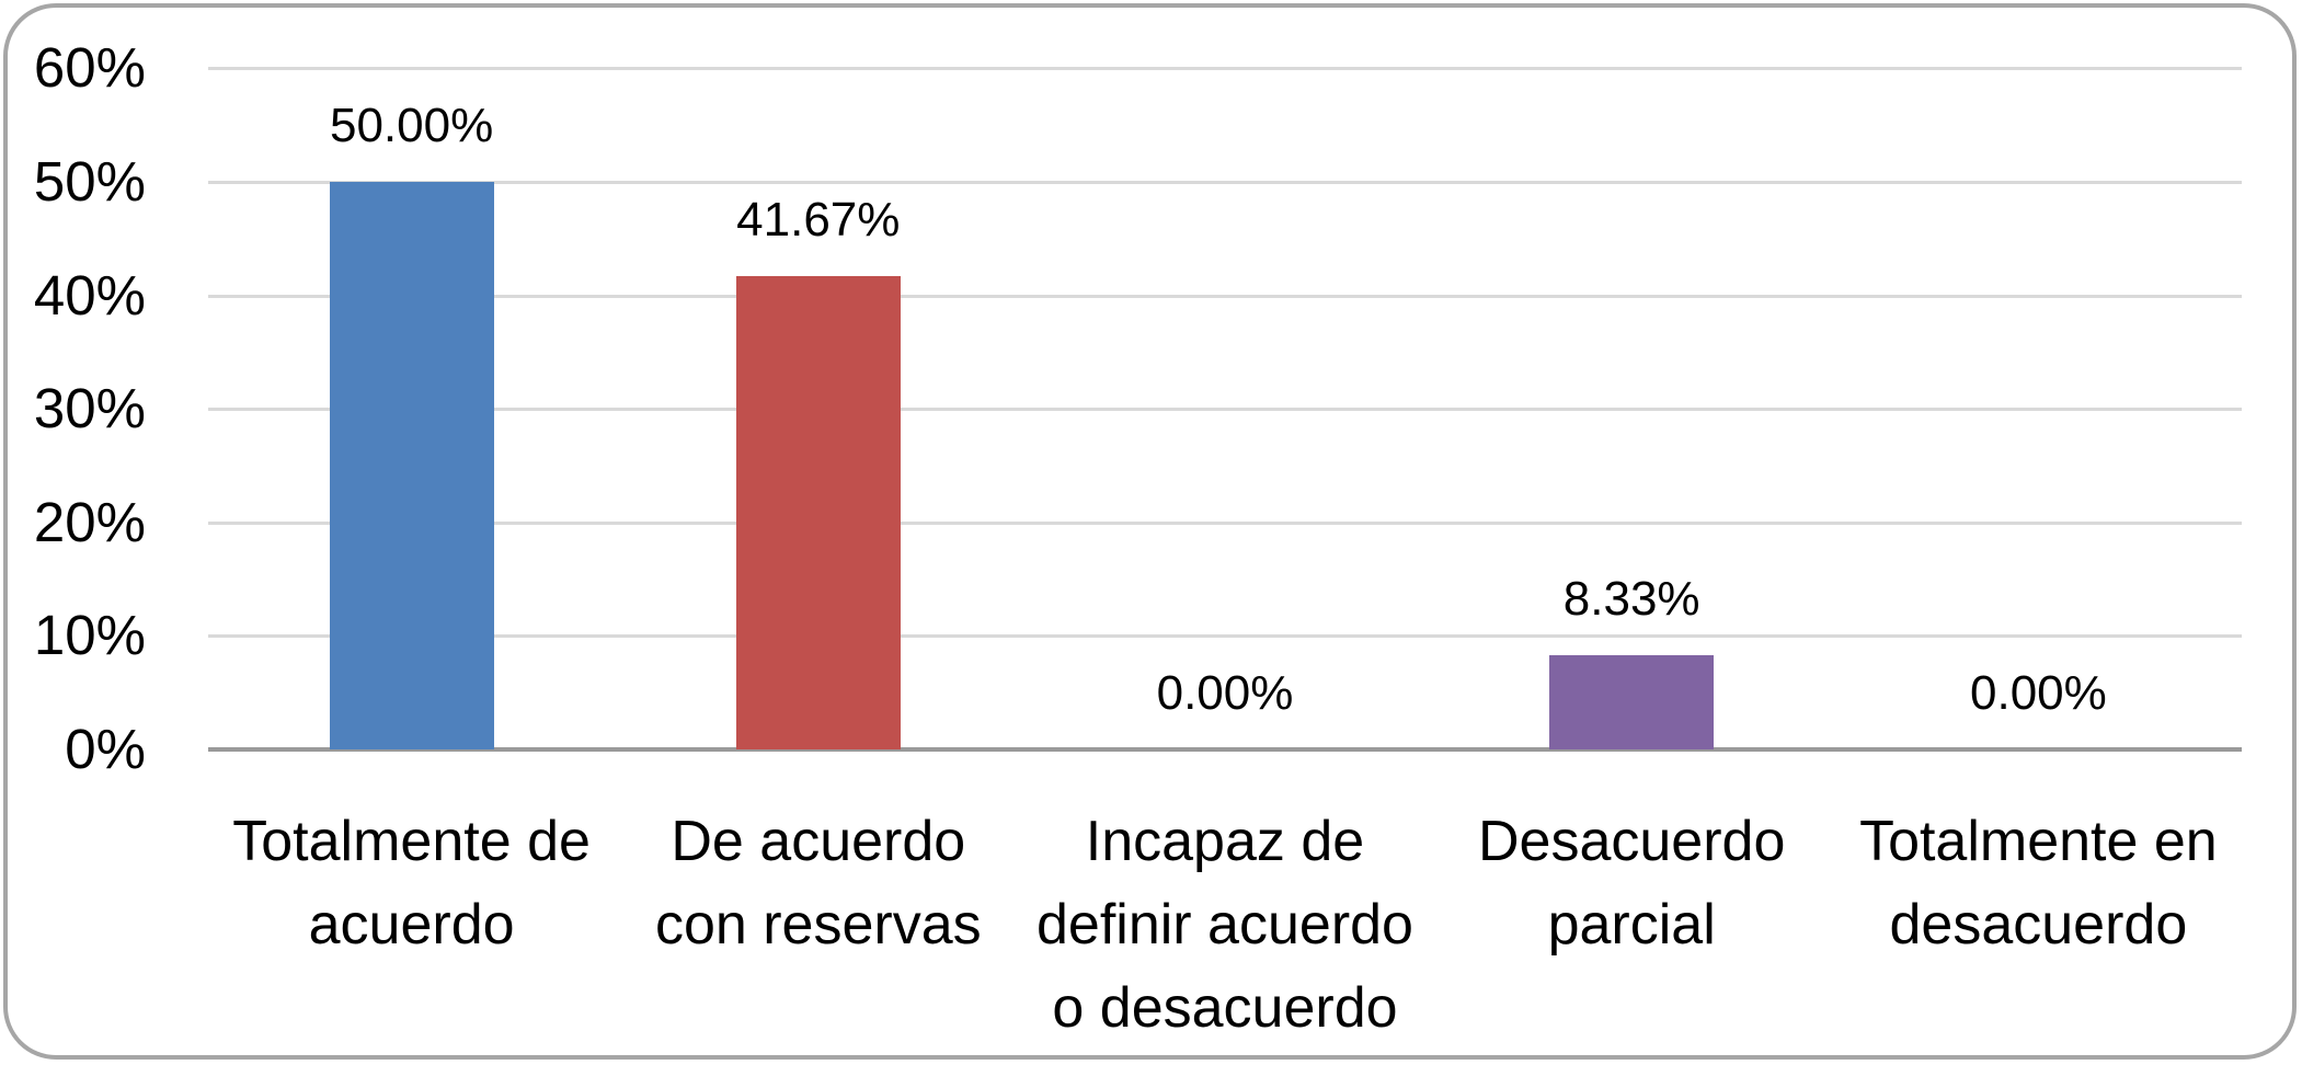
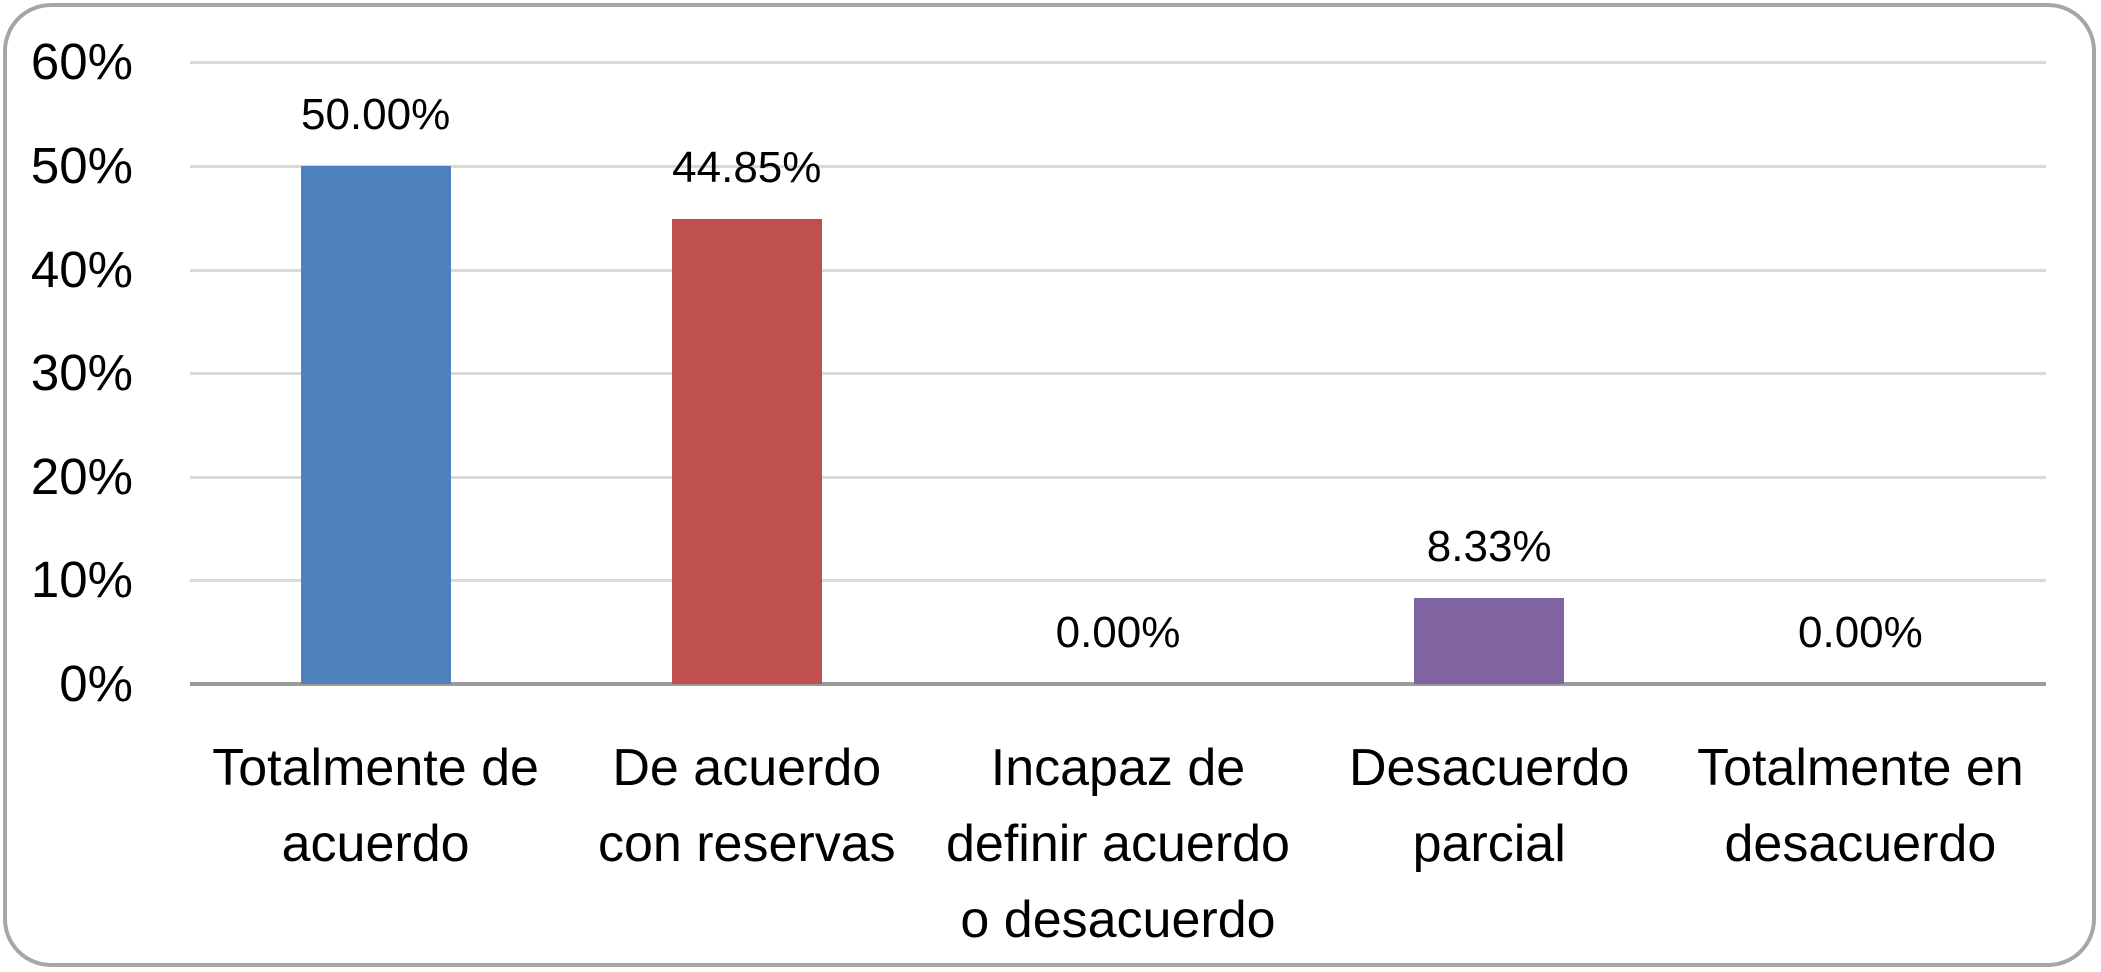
De acuerdo con reservas: 41.67% -> 44.85%
